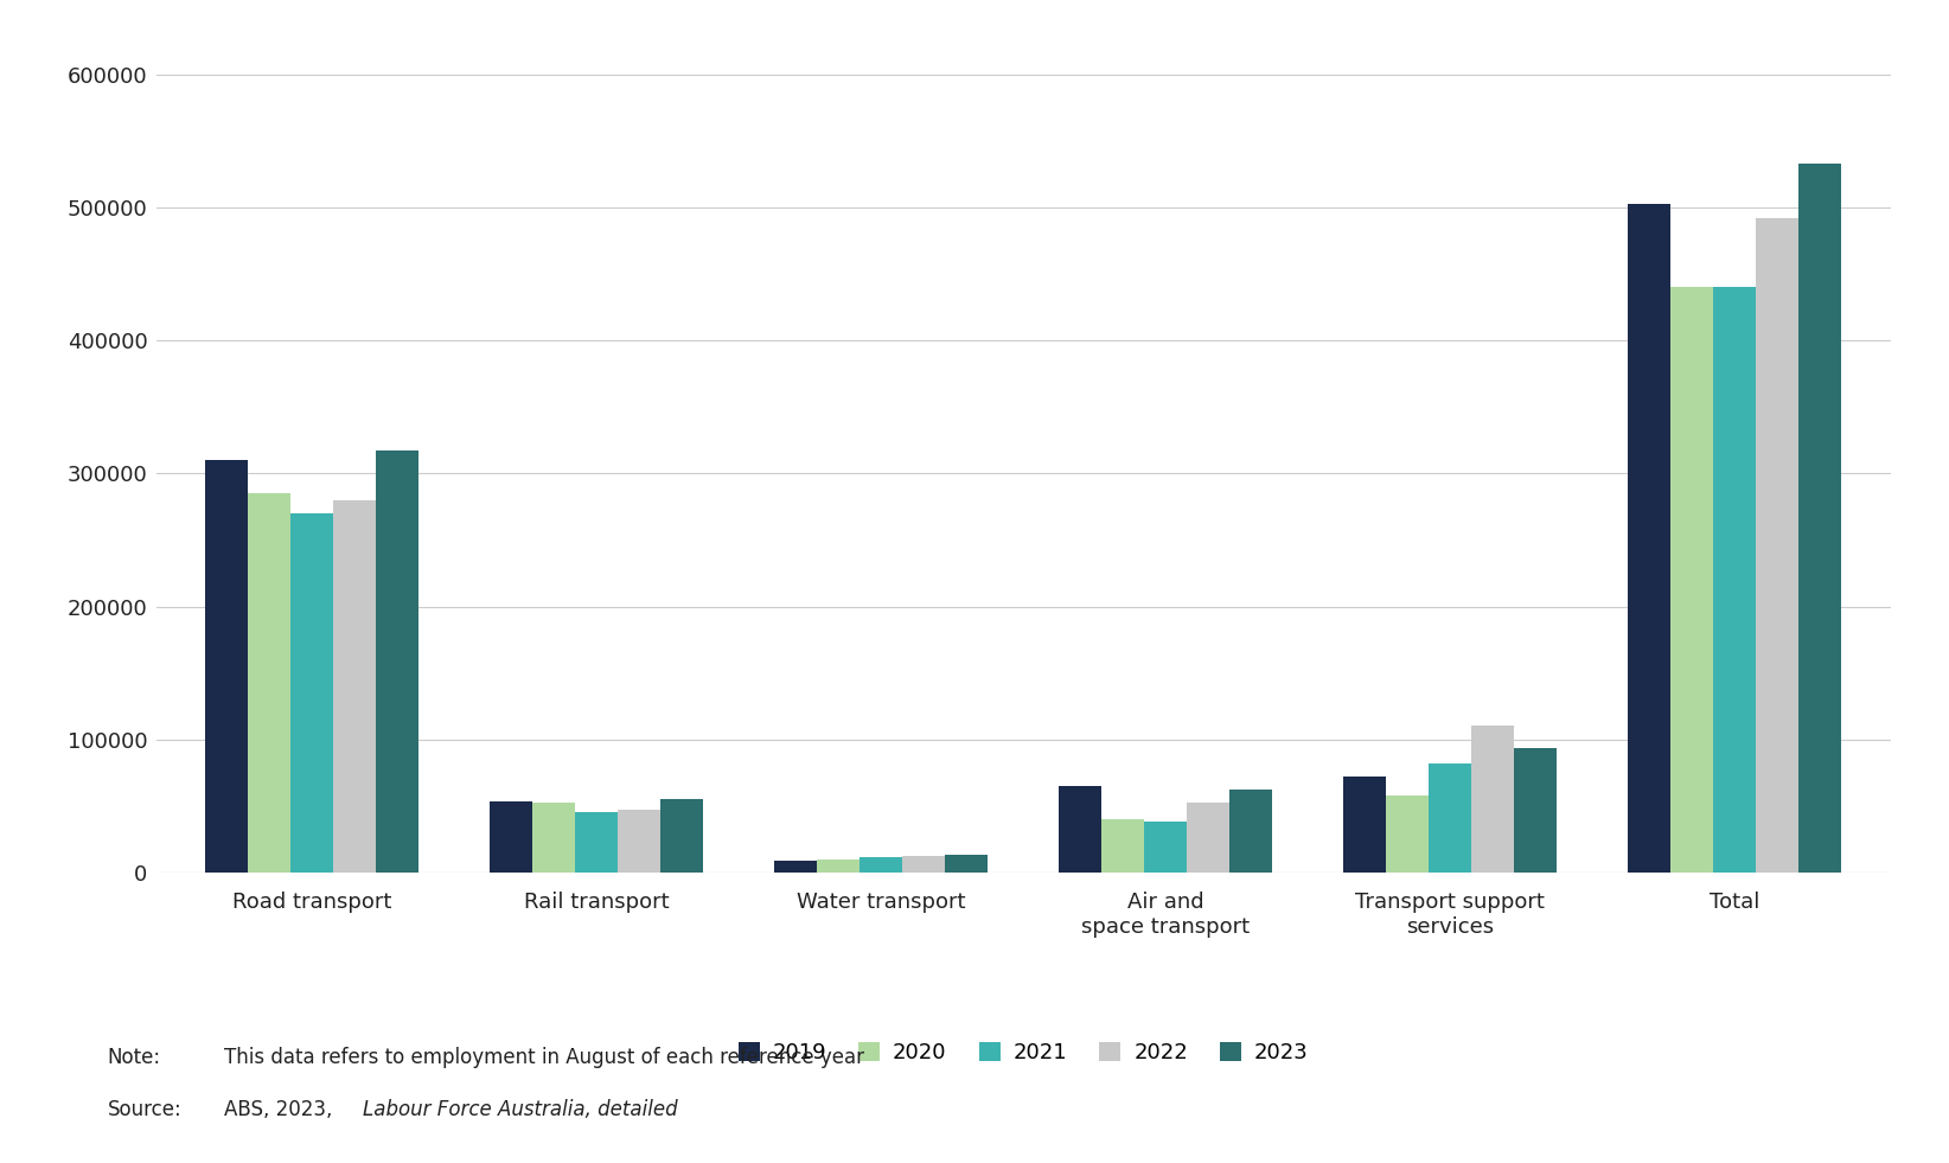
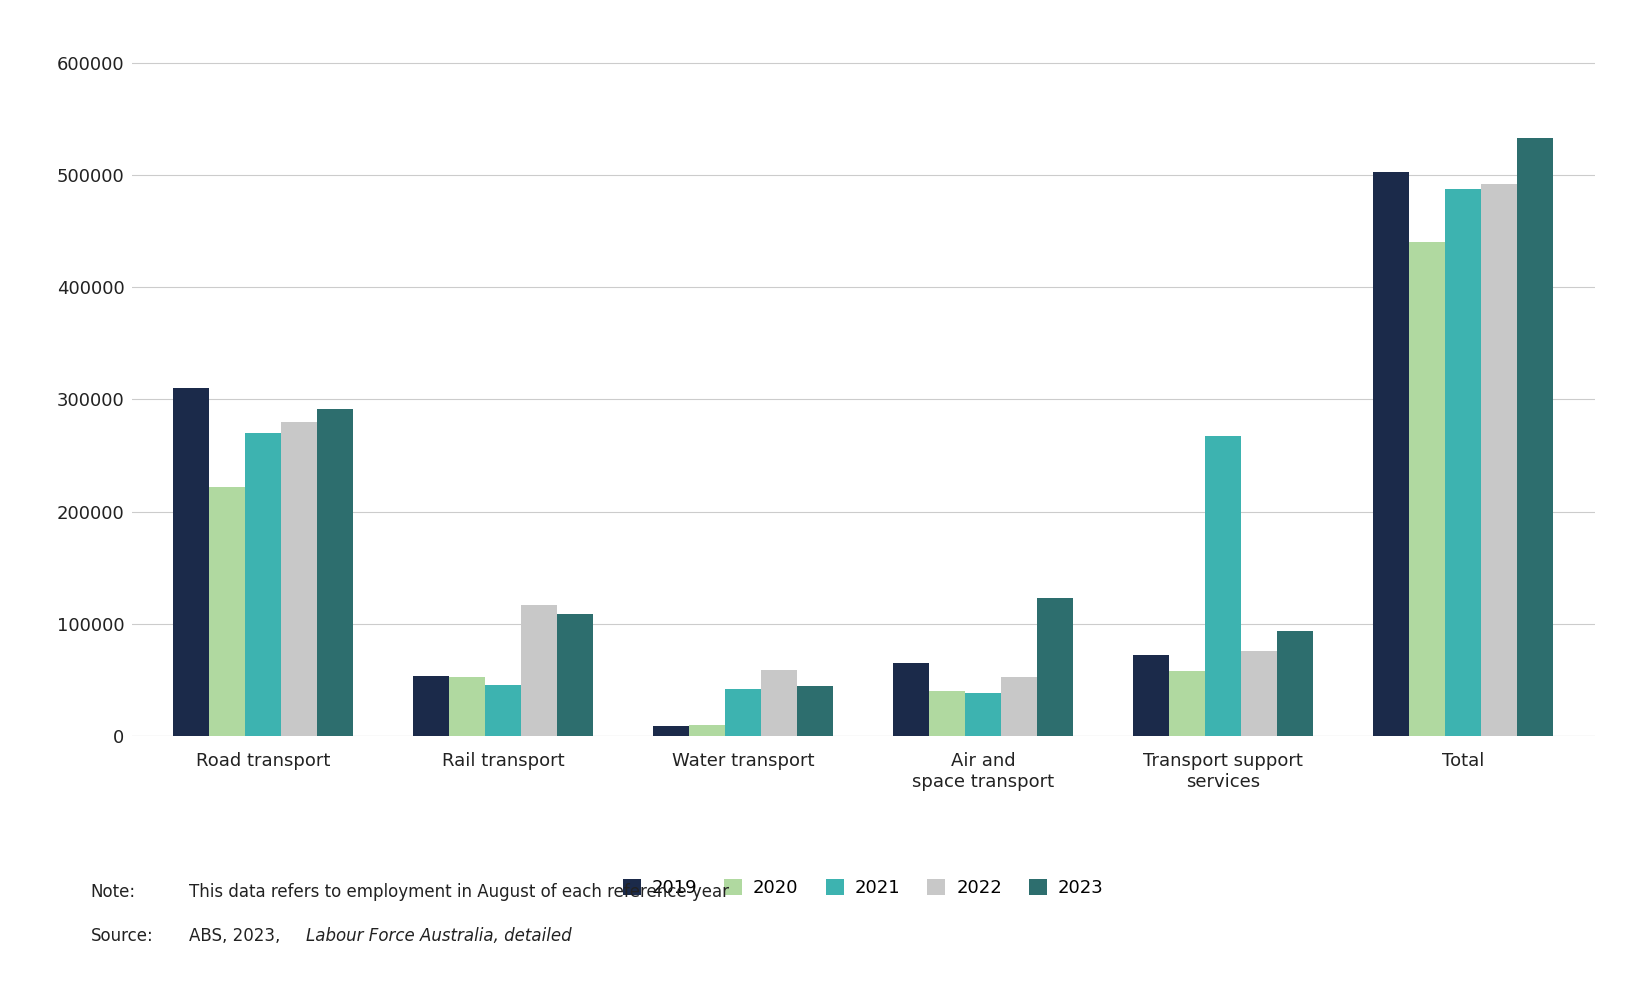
2020/Road transport: 285000 -> 222000
2023/Road transport: 317000 -> 291000
2022/Rail transport: 47000 -> 117000
2023/Rail transport: 55000 -> 109000
2021/Water transport: 11000 -> 42000
2022/Water transport: 12000 -> 59000
2023/Water transport: 13000 -> 44000
2023/Air and space transport: 62000 -> 123000
2021/Transport support services: 82000 -> 267000
2022/Transport support services: 110000 -> 76000
2021/Total: 440000 -> 488000
